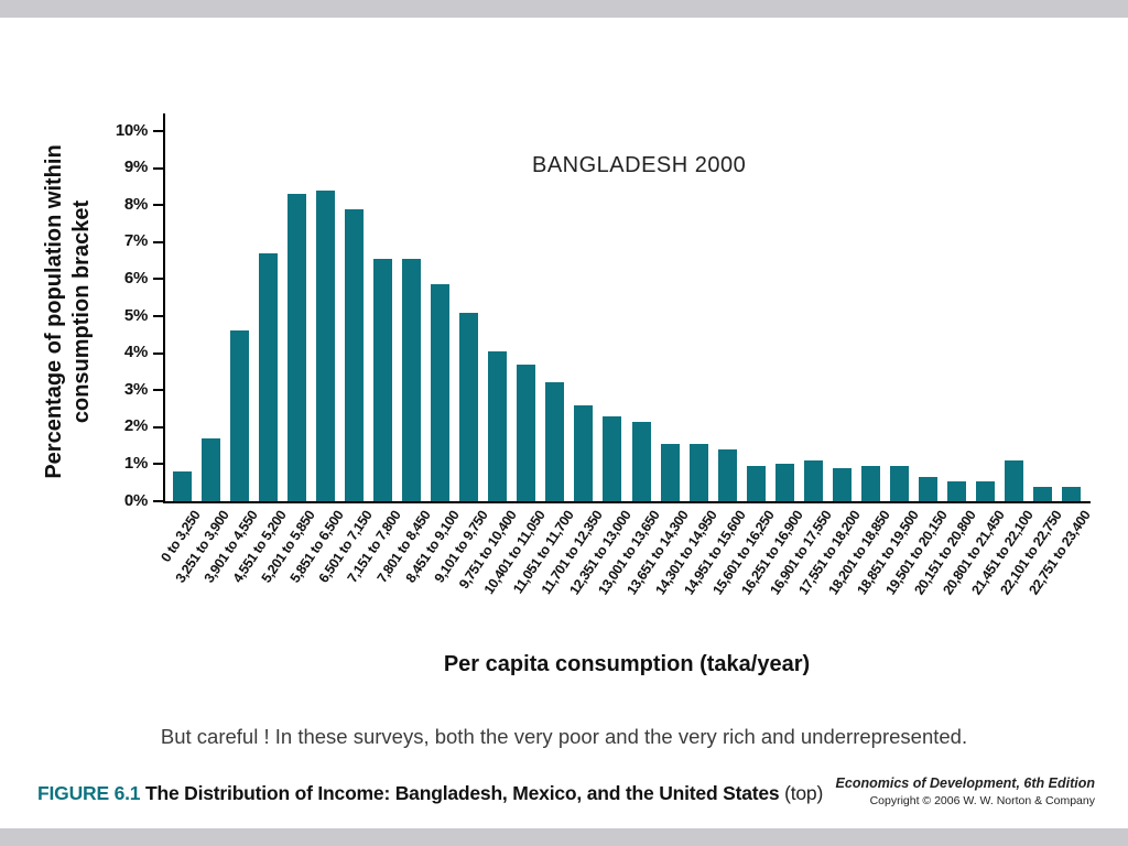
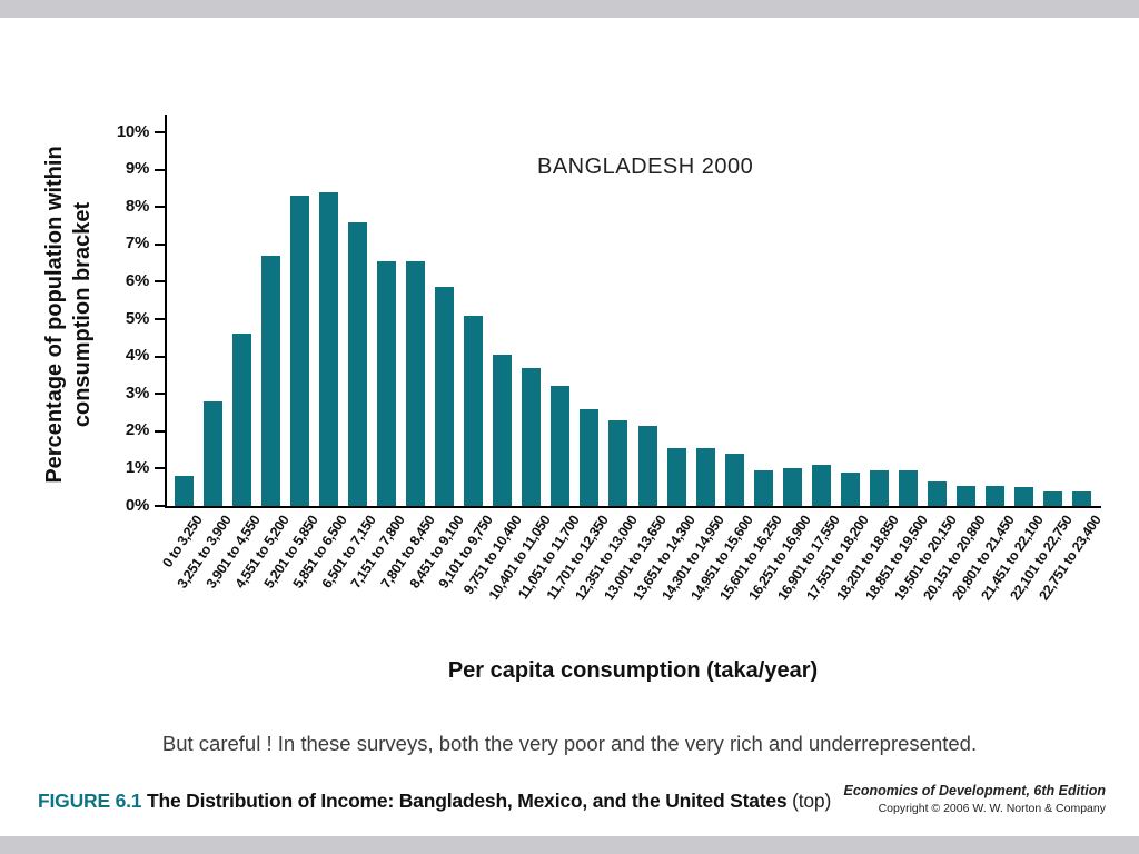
3,251 to 3,900: 1.7% -> 2.8%
6,501 to 7,150: 7.9% -> 7.6%
21,451 to 22,100: 1.1% -> 0.5%
